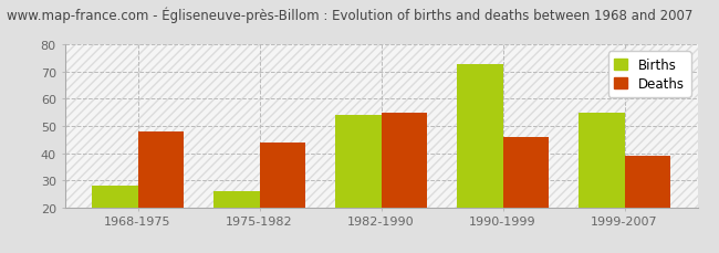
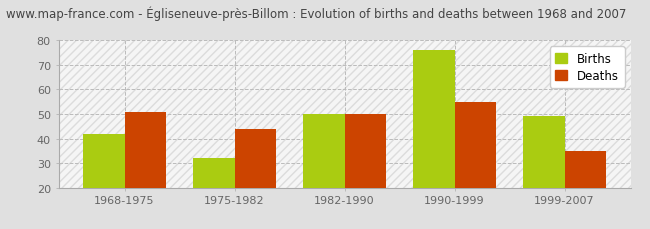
Births/1968-1975: 28 -> 42
Deaths/1968-1975: 48 -> 51
Births/1975-1982: 26 -> 32
Births/1982-1990: 54 -> 50
Deaths/1982-1990: 55 -> 50
Births/1990-1999: 73 -> 76
Deaths/1990-1999: 46 -> 55
Births/1999-2007: 55 -> 49
Deaths/1999-2007: 39 -> 35
